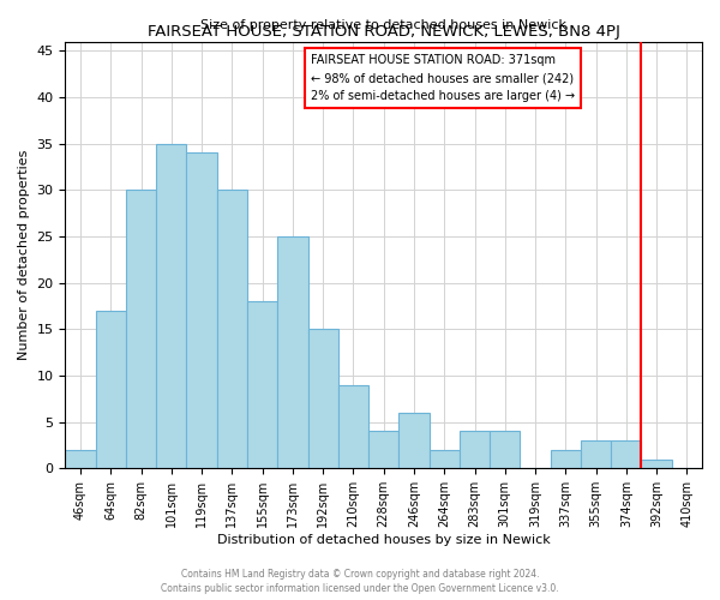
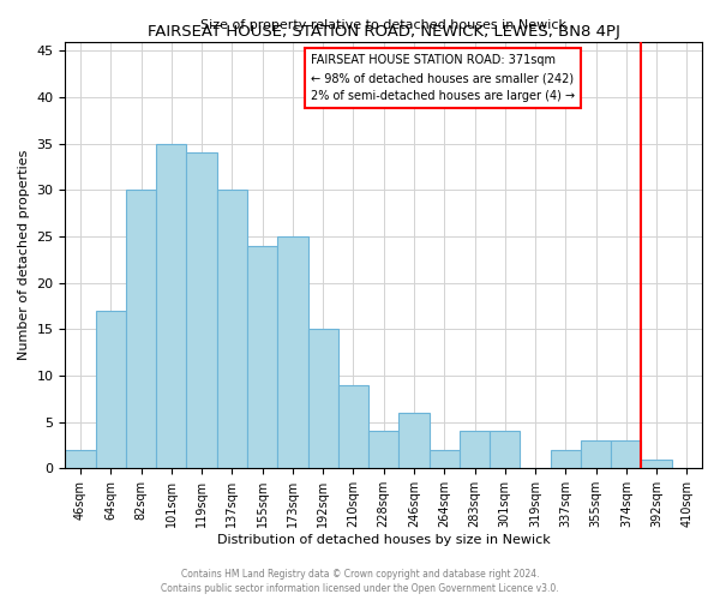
155sqm: 18 -> 24
